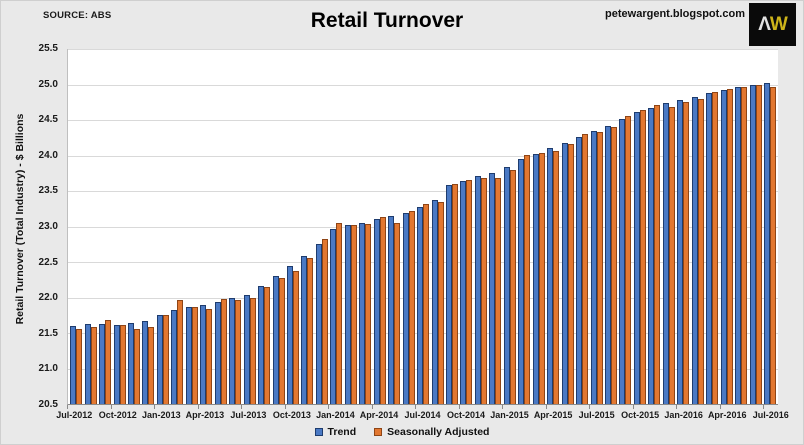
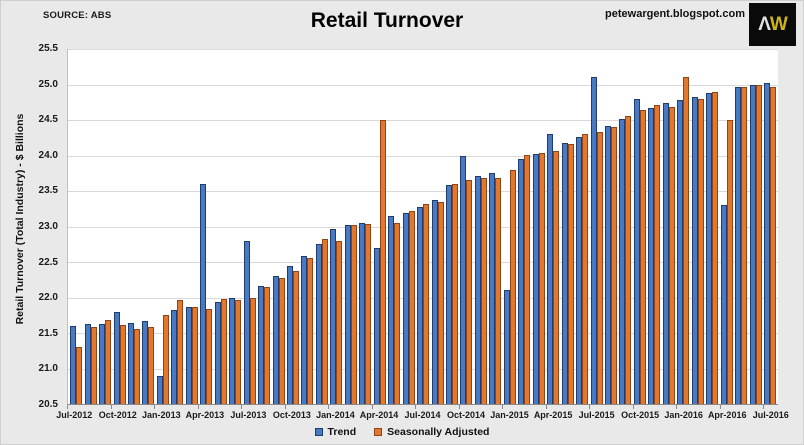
Seasonally Adjusted/Jul-2012: 21.6 -> 21.3
Trend/Oct-2012: 21.6 -> 21.8
Trend/Jan-2013: 21.8 -> 20.9
Trend/Apr-2013: 21.9 -> 23.6
Trend/Jul-2013: 22.0 -> 22.8
Seasonally Adjusted/Jan-2014: 23.1 -> 22.8
Trend/Apr-2014: 23.1 -> 22.7
Seasonally Adjusted/Apr-2014: 23.1 -> 24.5
Trend/Oct-2014: 23.6 -> 24.0
Trend/Jan-2015: 23.8 -> 22.1
Trend/Apr-2015: 24.1 -> 24.3
Trend/Jul-2015: 24.3 -> 25.1
Trend/Oct-2015: 24.6 -> 24.8
Seasonally Adjusted/Jan-2016: 24.8 -> 25.1
Trend/Apr-2016: 24.9 -> 23.3
Seasonally Adjusted/Apr-2016: 24.9 -> 24.5
